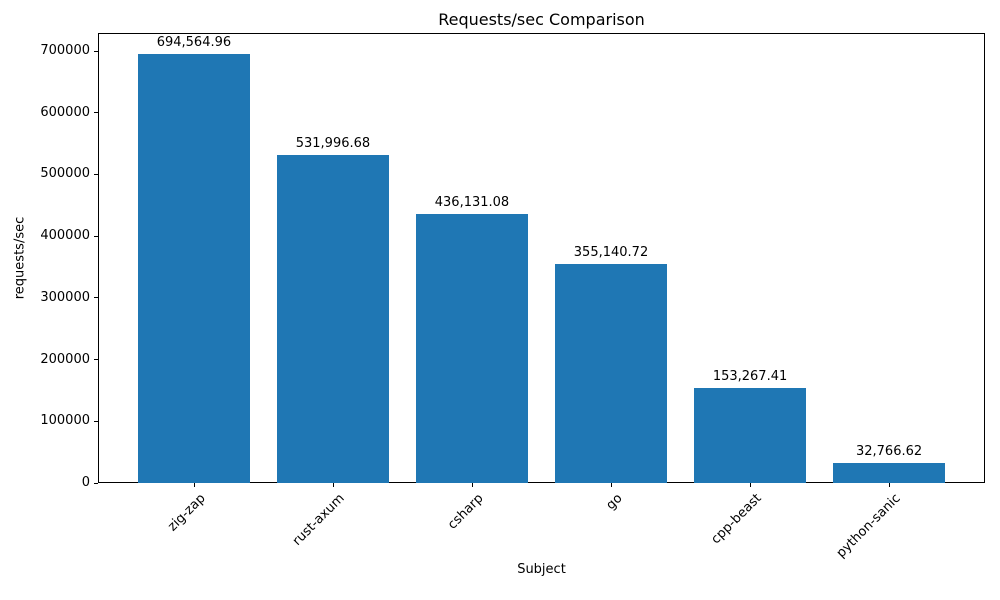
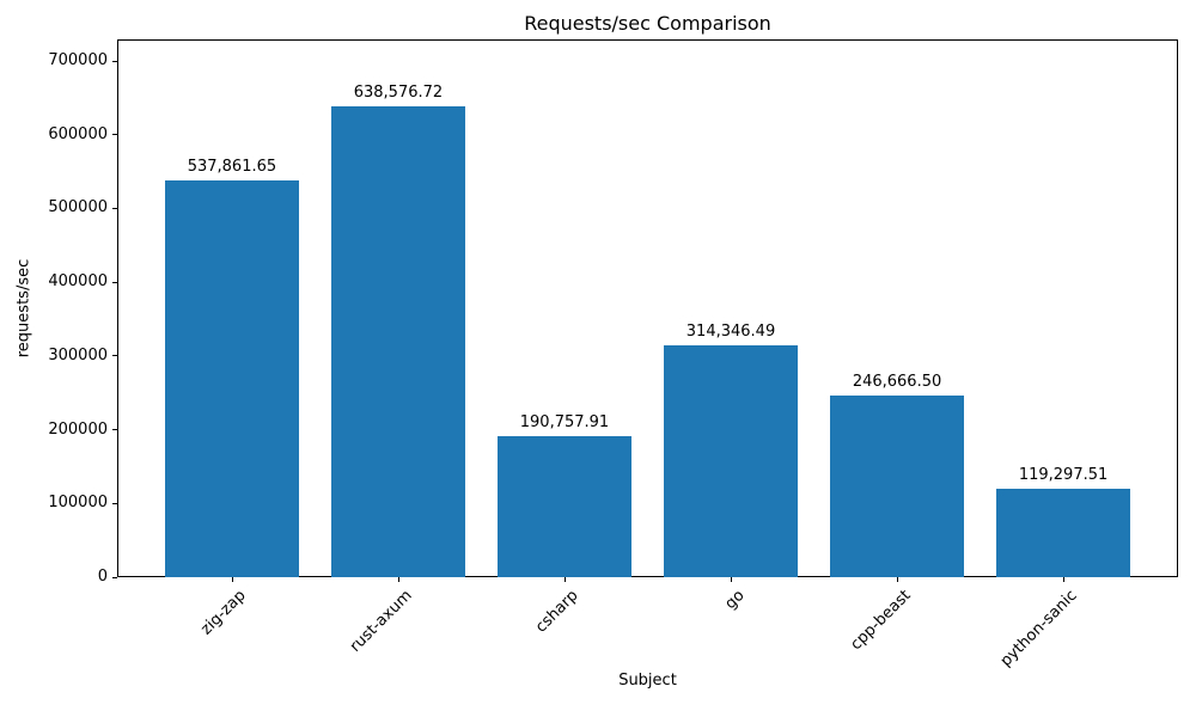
zig-zap: 694,564.96 -> 537,861.65
rust-axum: 531,996.68 -> 638,576.72
csharp: 436,131.08 -> 190,757.91
go: 355,140.72 -> 314,346.49
cpp-beast: 153,267.41 -> 246,666.50
python-sanic: 32,766.62 -> 119,297.51
